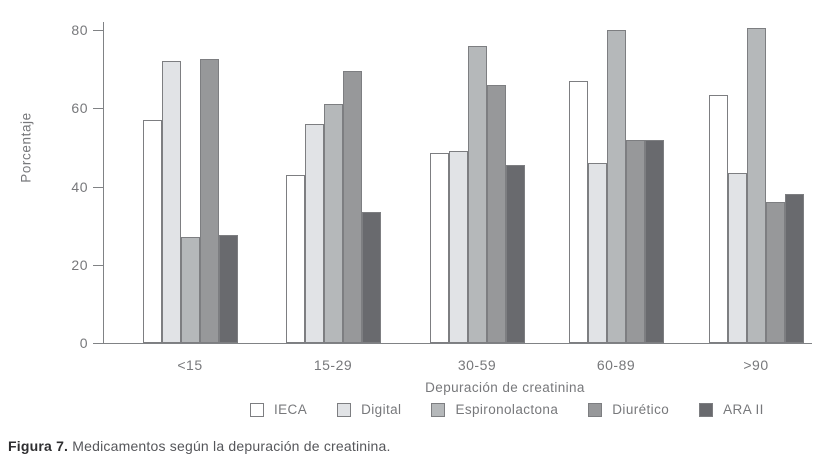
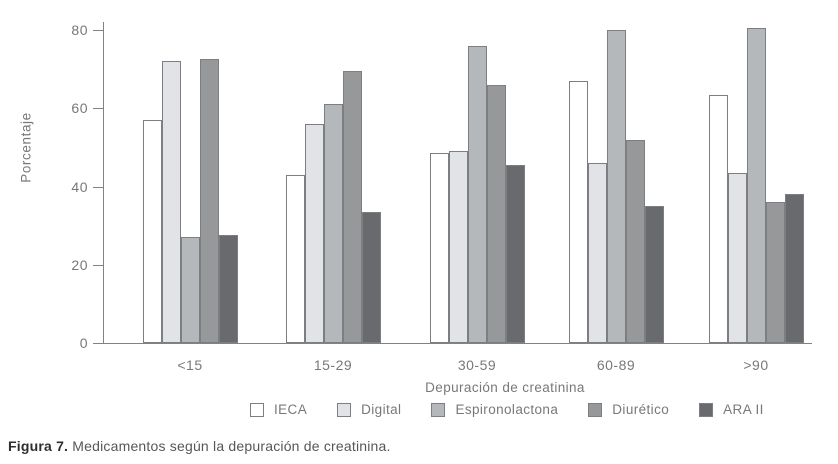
ARA II/60-89: 52 -> 35
